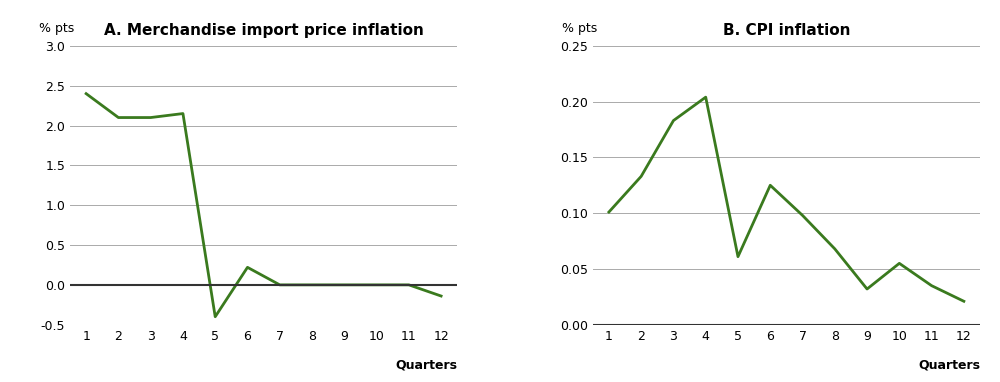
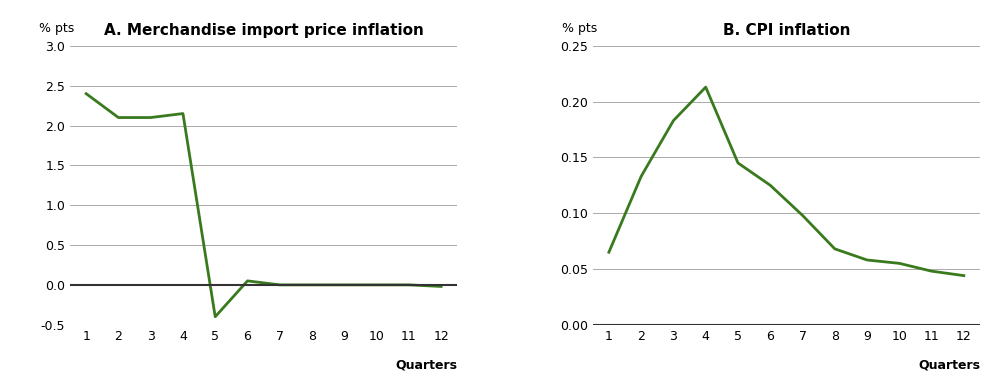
A. Merchandise import price inflation/6: 0.22 -> 0.05
A. Merchandise import price inflation/12: -0.14 -> -0.02
B. CPI inflation/1: 0.101 -> 0.065
B. CPI inflation/4: 0.204 -> 0.213
B. CPI inflation/5: 0.061 -> 0.145
B. CPI inflation/9: 0.032 -> 0.058
B. CPI inflation/11: 0.035 -> 0.048
B. CPI inflation/12: 0.021 -> 0.044
